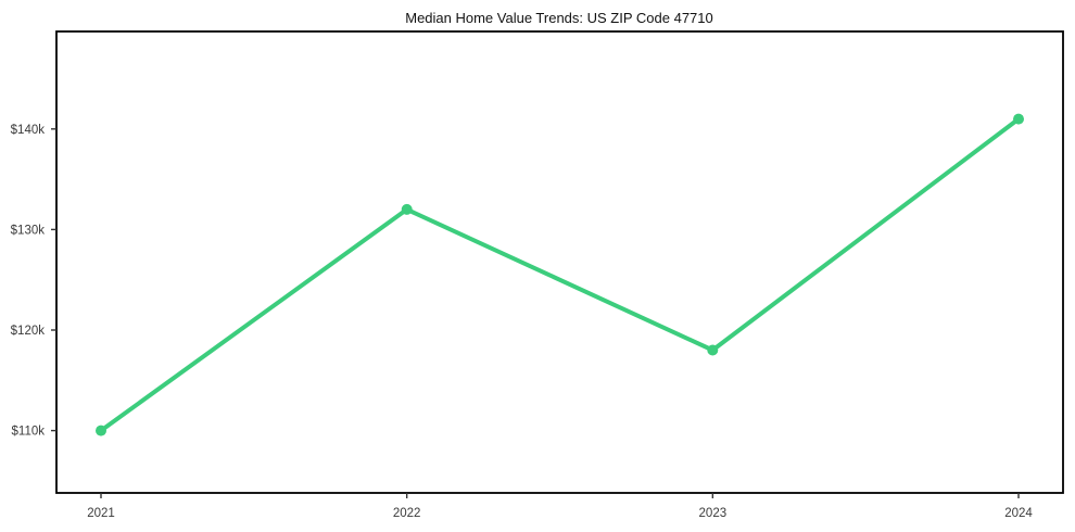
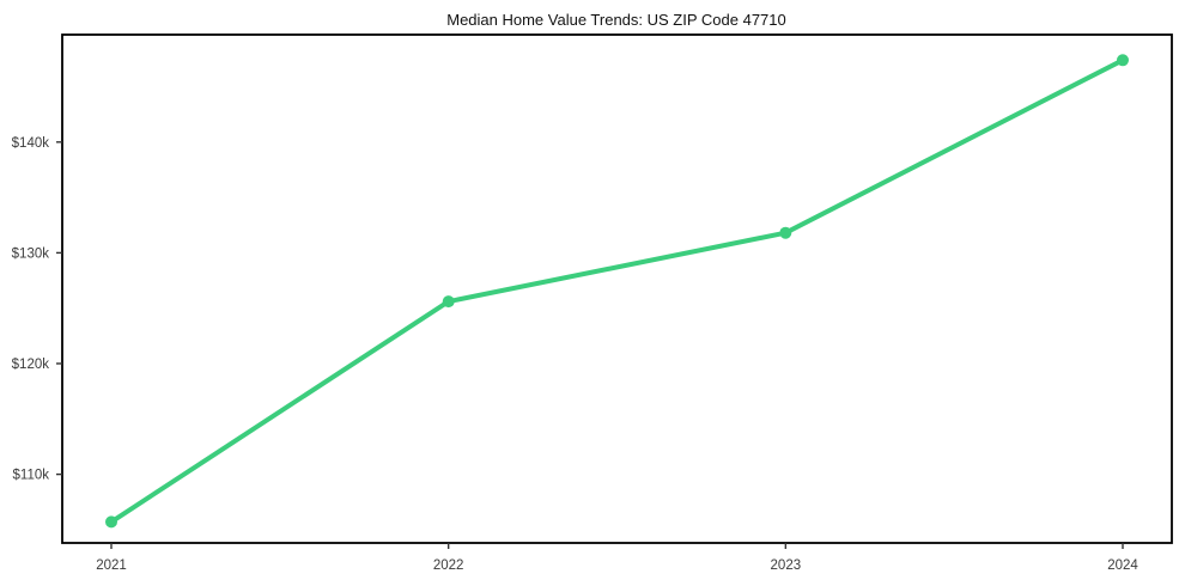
2021: $110k -> $106k
2022: $132k -> $126k
2023: $118k -> $132k
2024: $141k -> $147k
